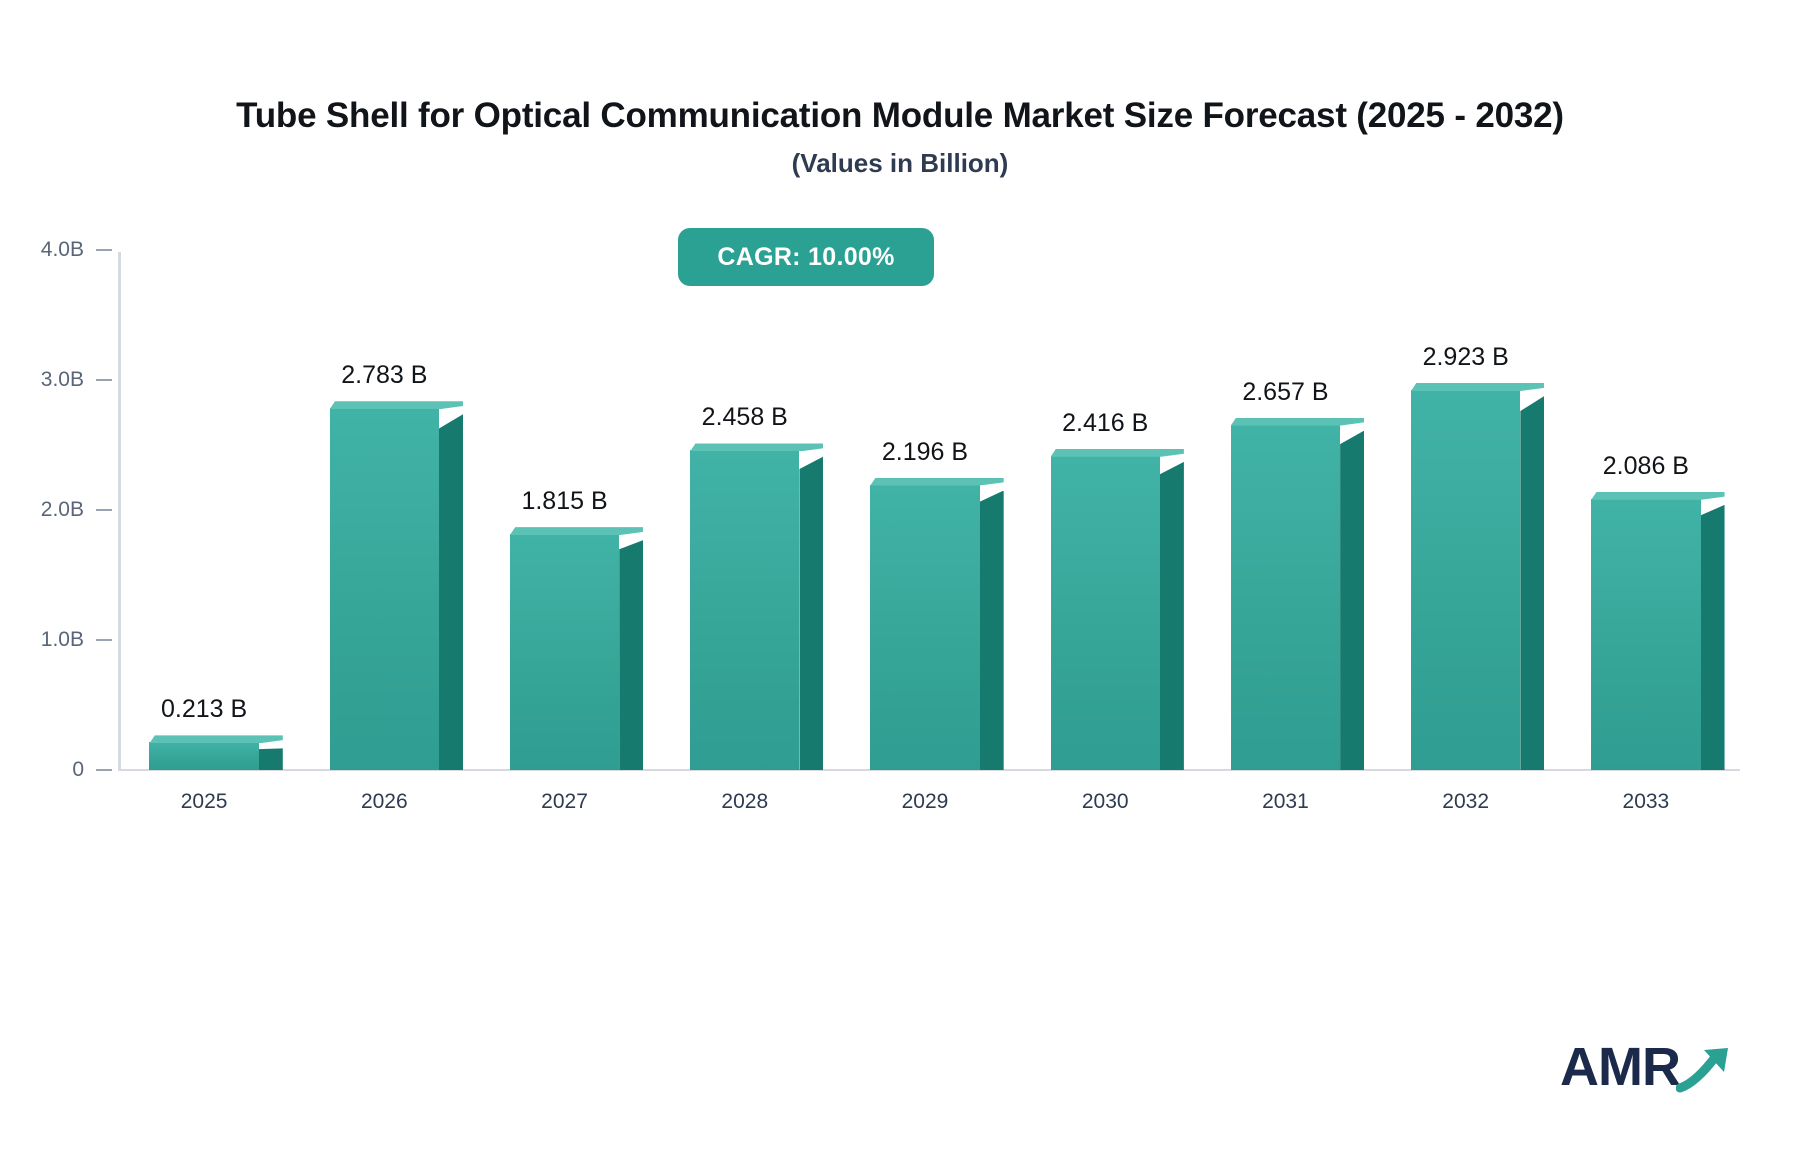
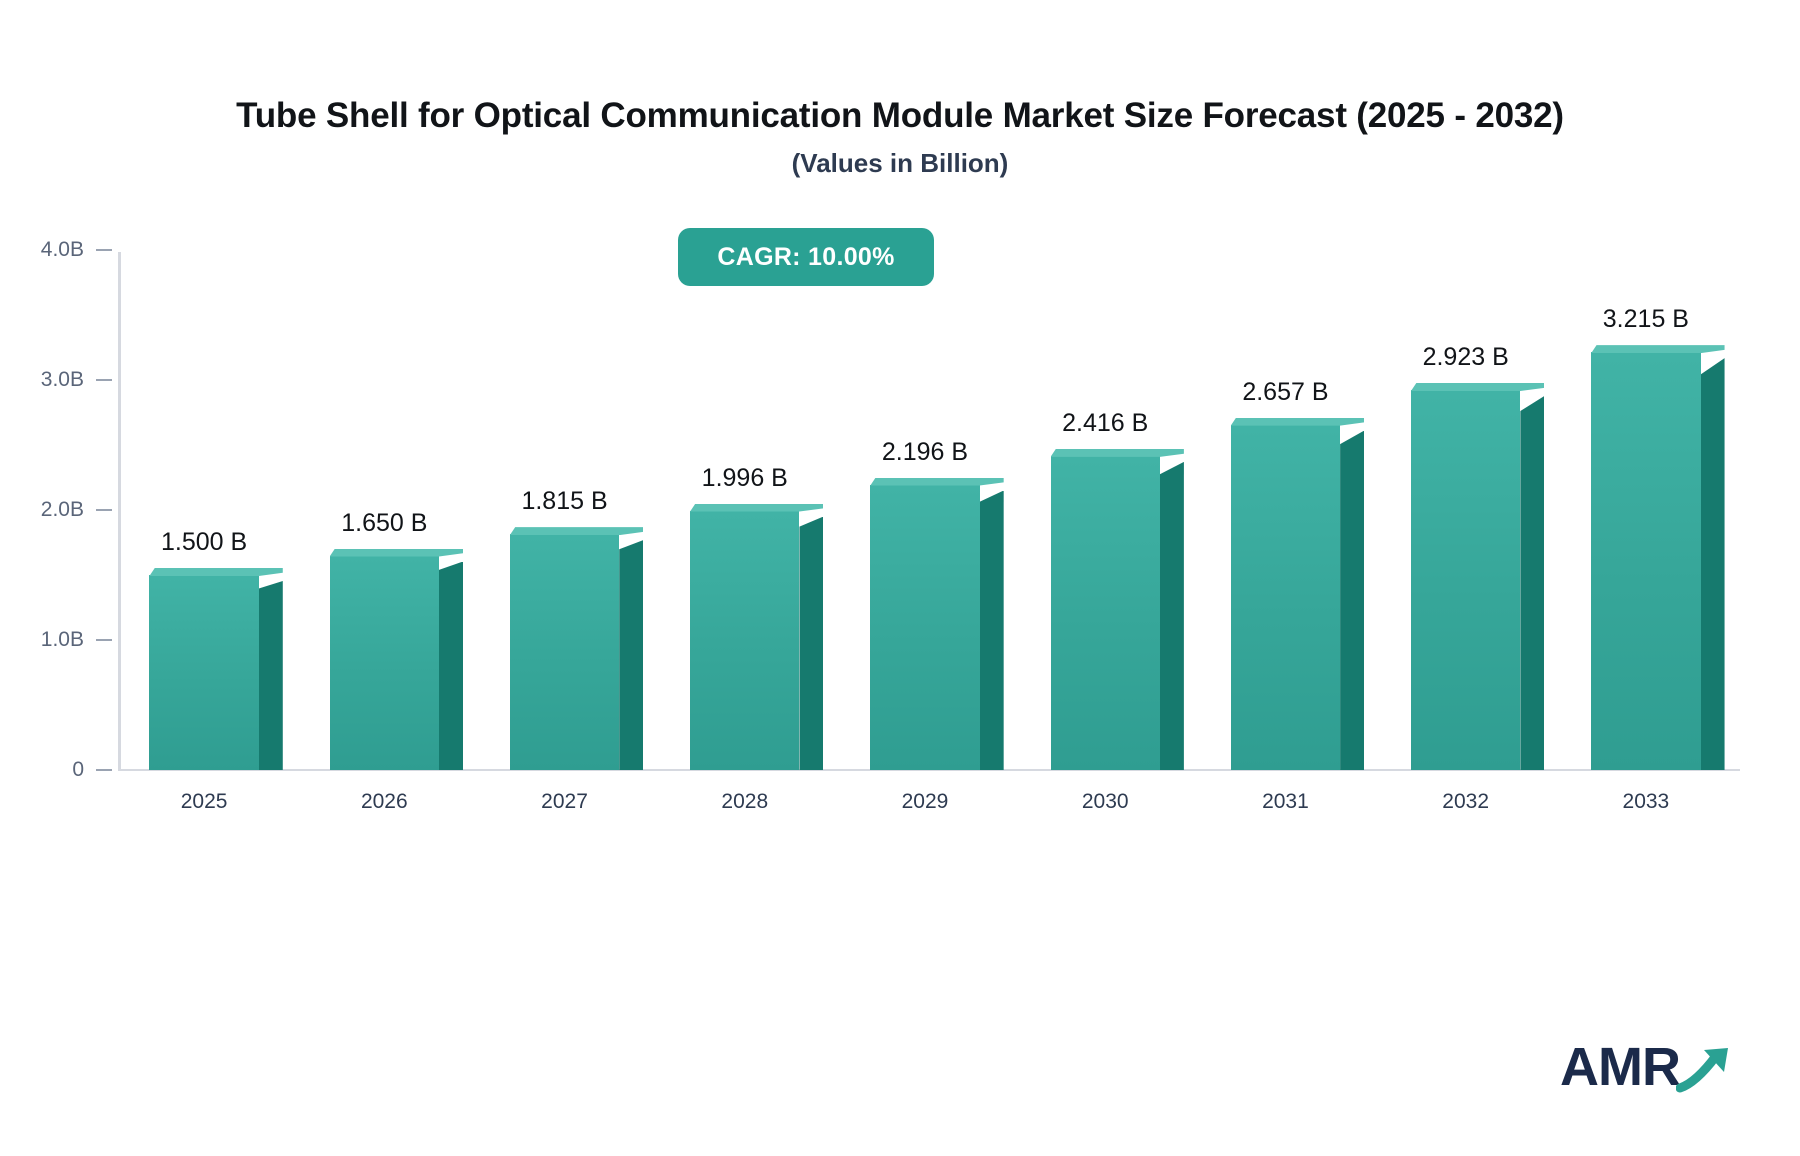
2025: 0.213 -> 1.500
2026: 2.783 -> 1.650
2028: 2.458 -> 1.996
2033: 2.086 -> 3.215
